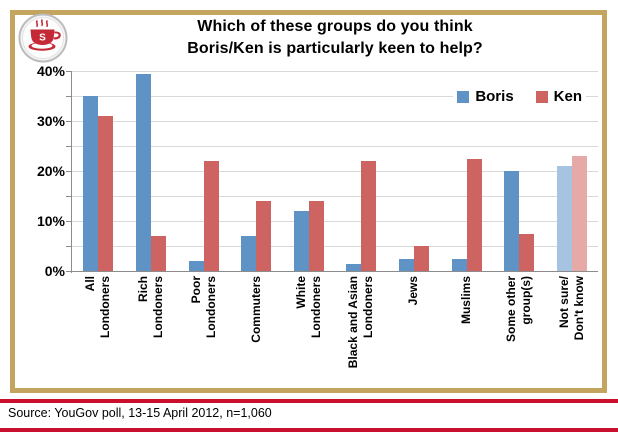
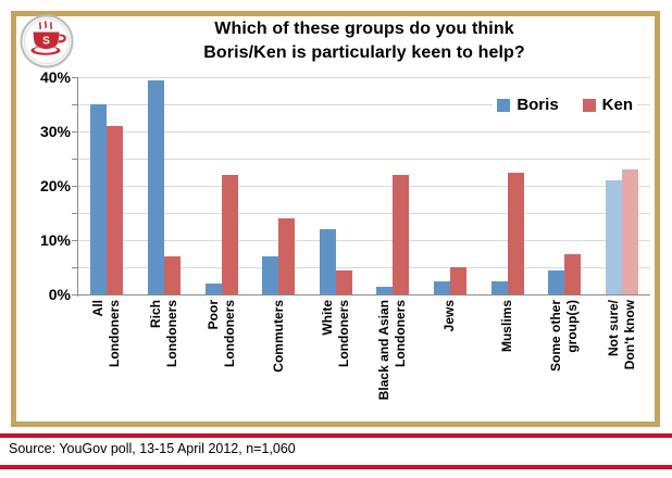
Ken/White Londoners: 14% -> 4%
Boris/Some other group(s): 20% -> 4%
